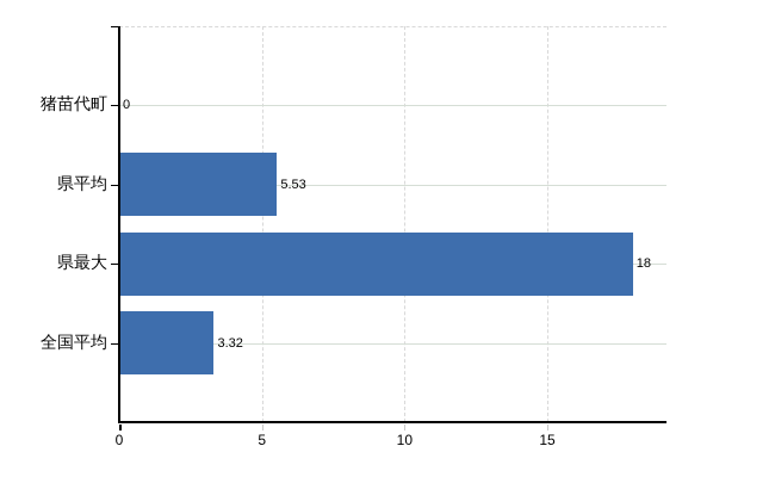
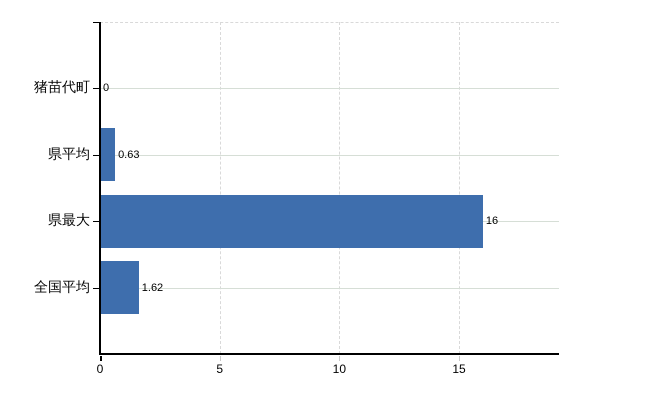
県平均: 5.53 -> 0.63
県最大: 18 -> 16
全国平均: 3.32 -> 1.62
